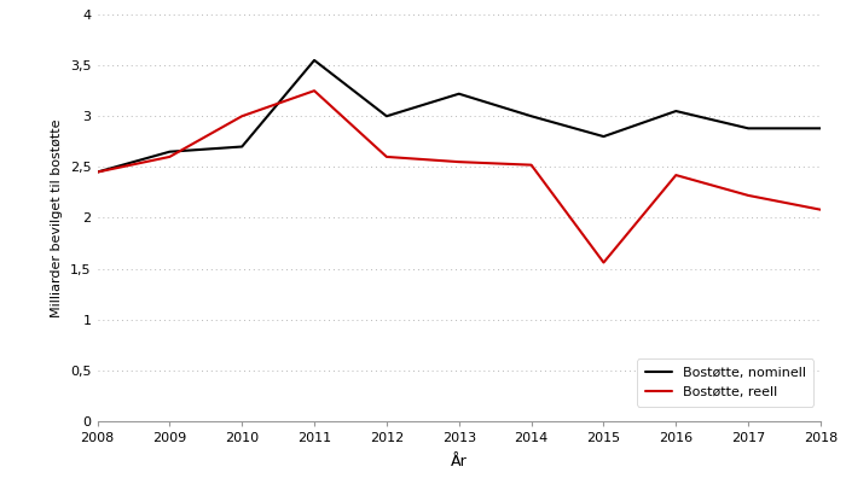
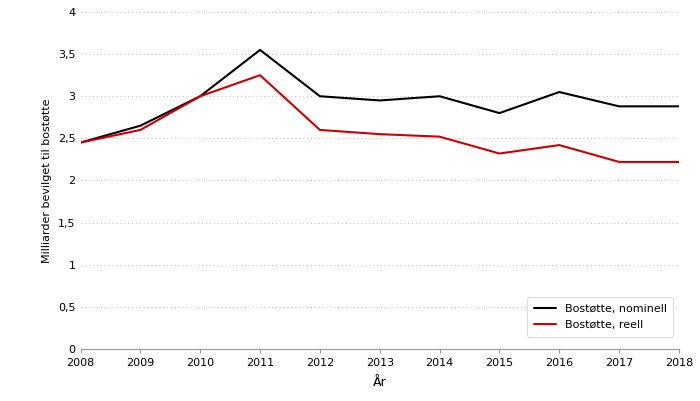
Bostøtte, nominell/2010: 2,70 -> 3,00
Bostøtte, nominell/2013: 3,22 -> 2,95
Bostøtte, reell/2015: 1,56 -> 2,32
Bostøtte, reell/2018: 2,08 -> 2,22
